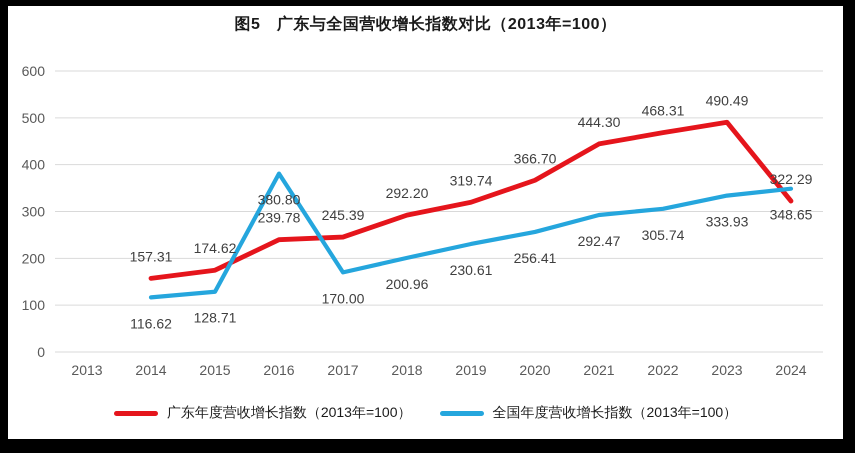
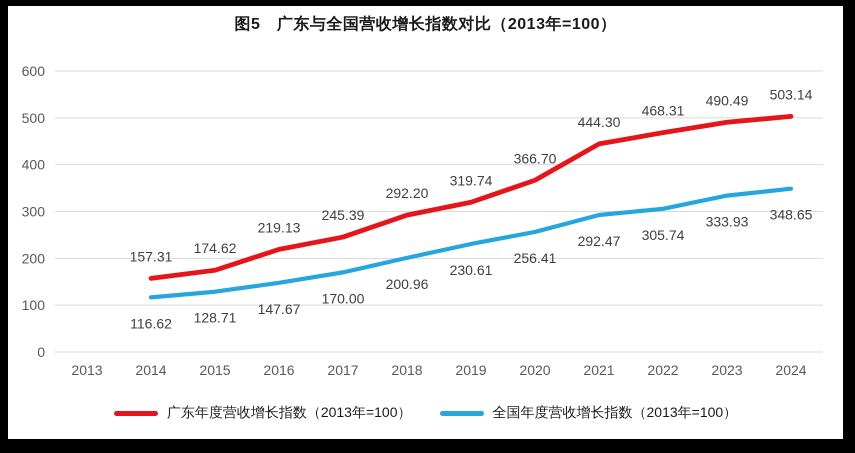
广东年度营收增长指数（2013年=100）/2016: 239.78 -> 219.13
全国年度营收增长指数（2013年=100）/2016: 380.80 -> 147.67
广东年度营收增长指数（2013年=100）/2024: 322.29 -> 503.14
